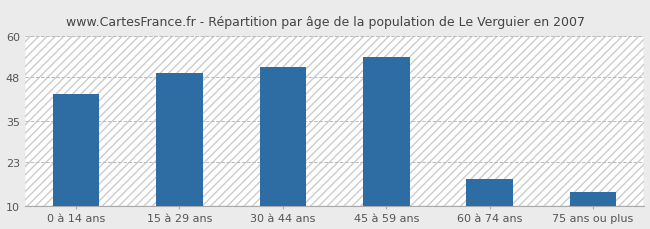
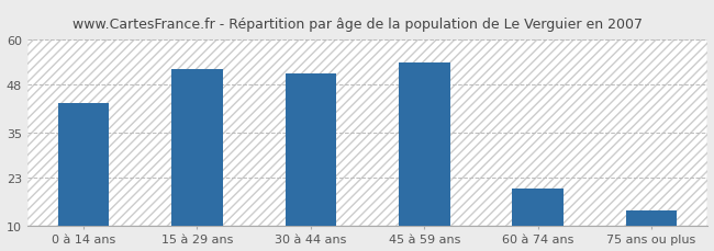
15 à 29 ans: 49 -> 52
60 à 74 ans: 18 -> 20
